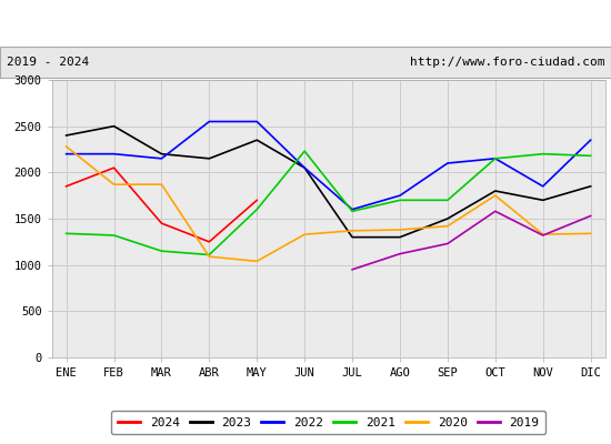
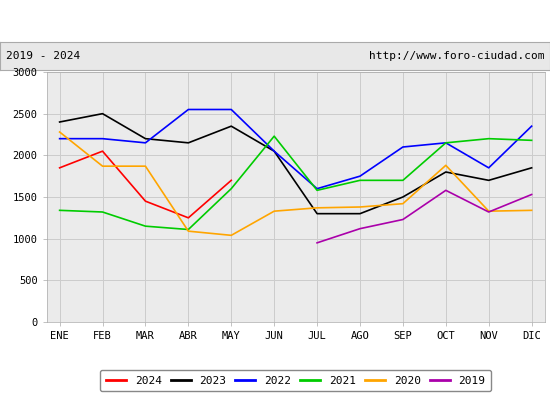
2020/OCT: 1750 -> 1880
